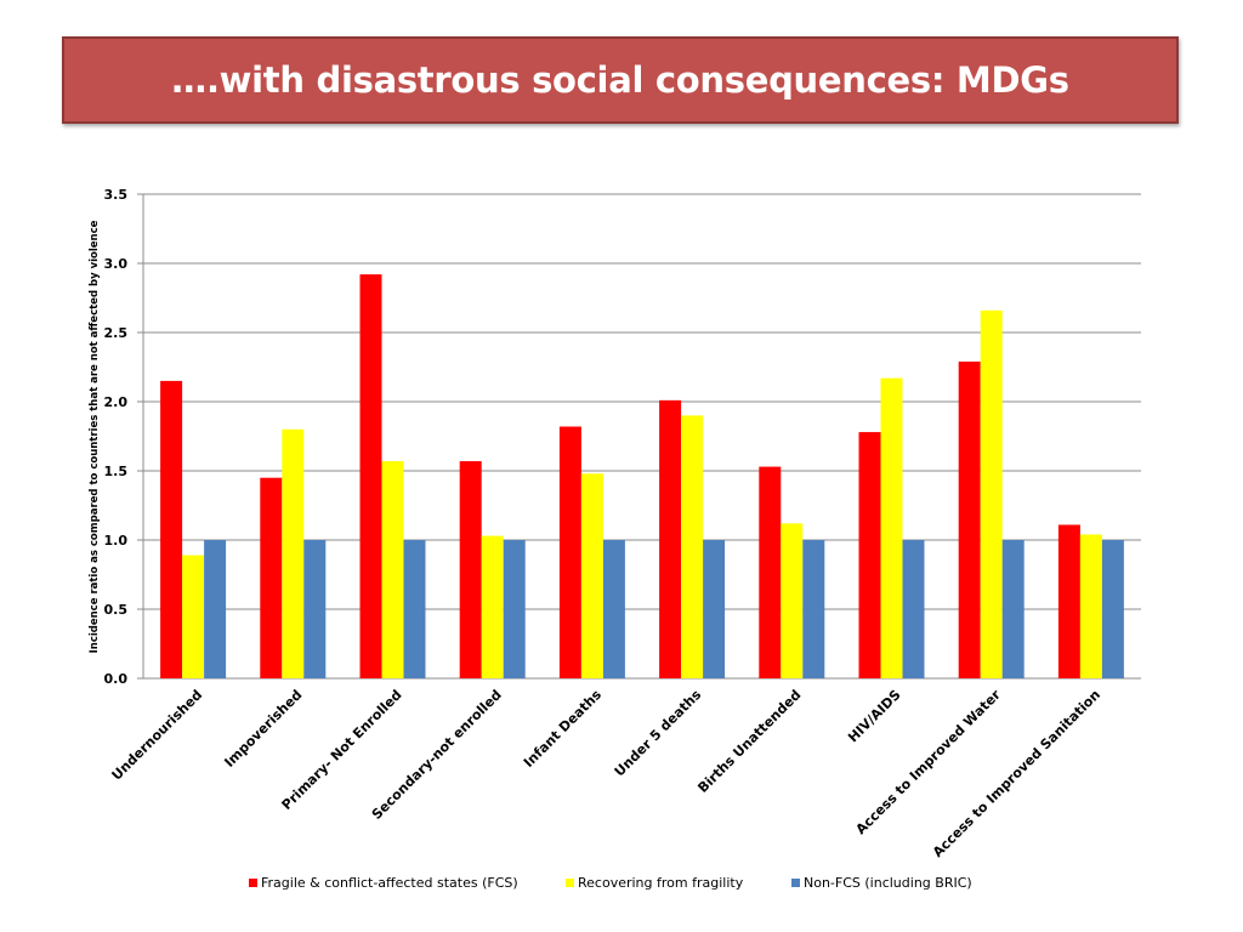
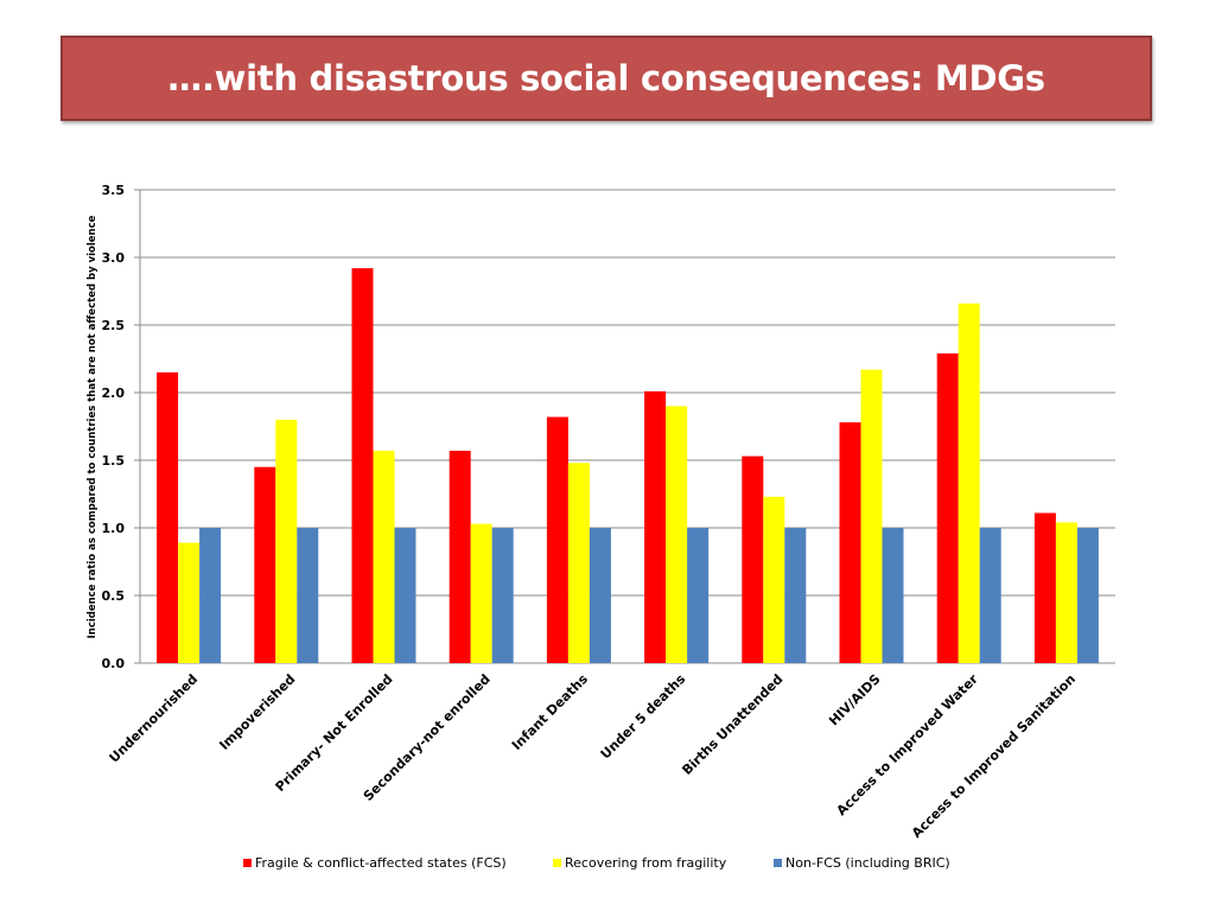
Recovering from fragility/Births Unattended: 1.12 -> 1.23
